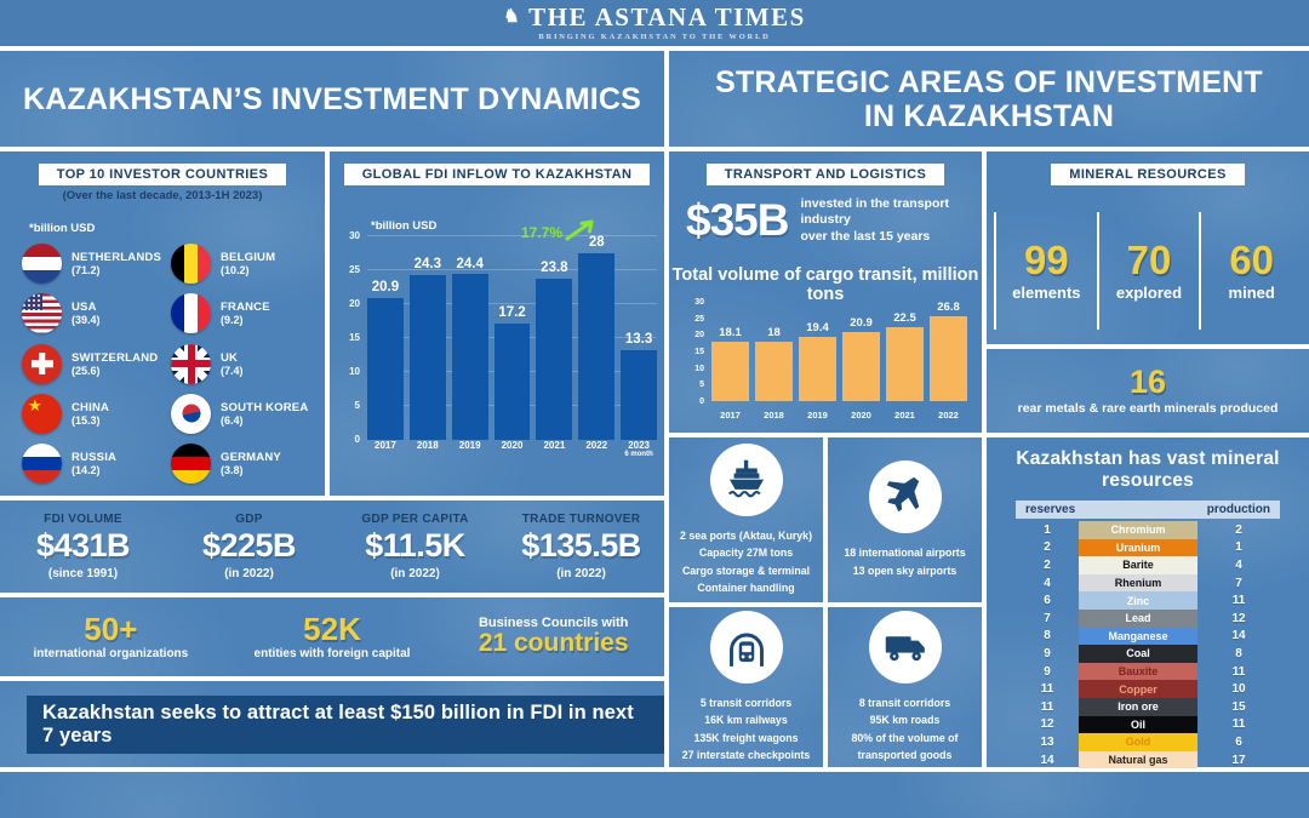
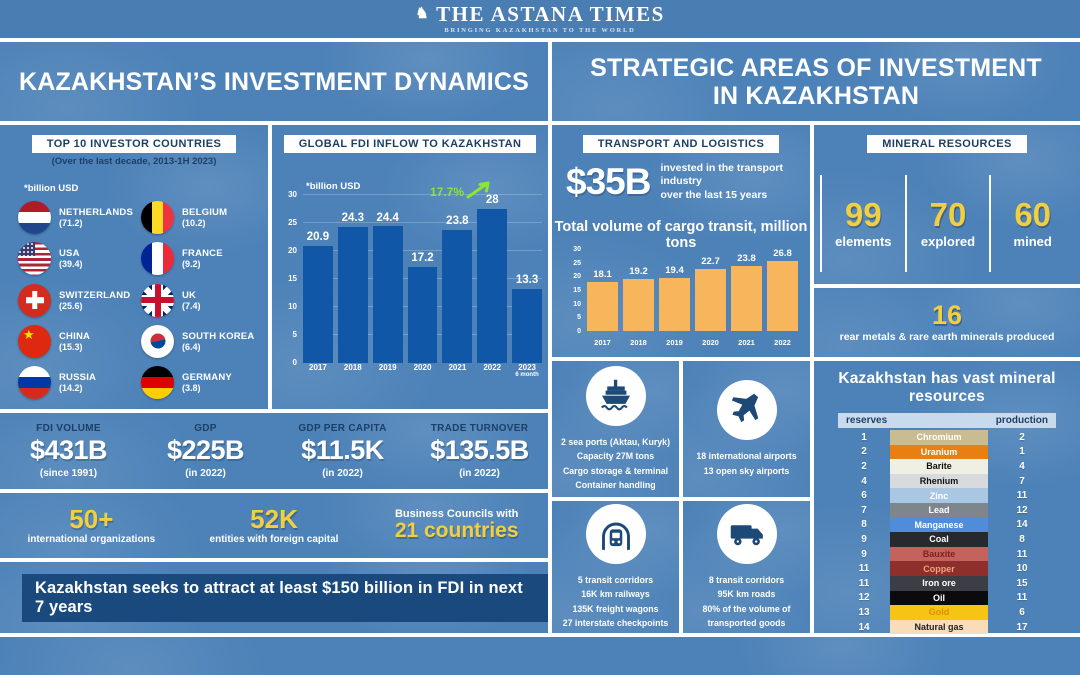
Total volume of cargo transit, million tons/2018: 18 -> 19.2
Total volume of cargo transit, million tons/2020: 20.9 -> 22.7
Total volume of cargo transit, million tons/2021: 22.5 -> 23.8
